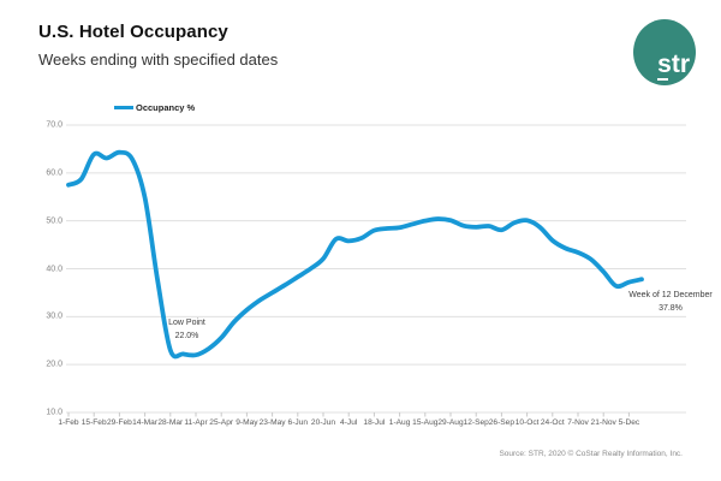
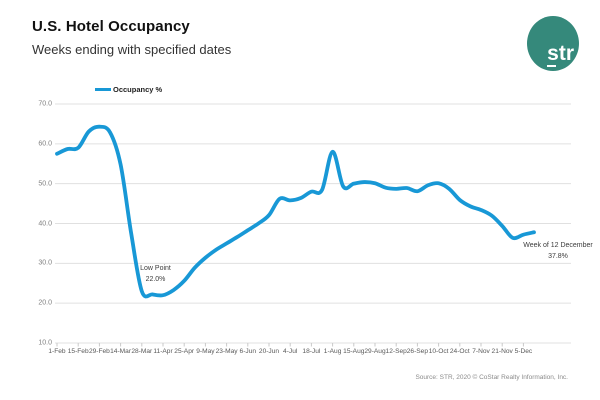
15-Feb: 64 -> 59
1-Aug: 49 -> 58
